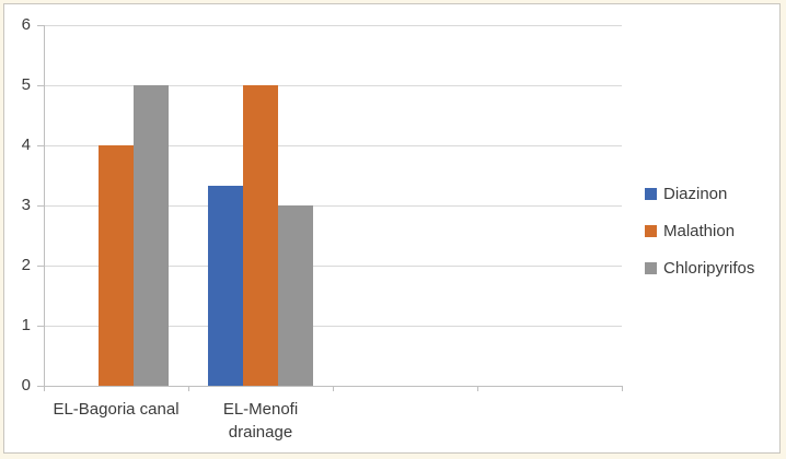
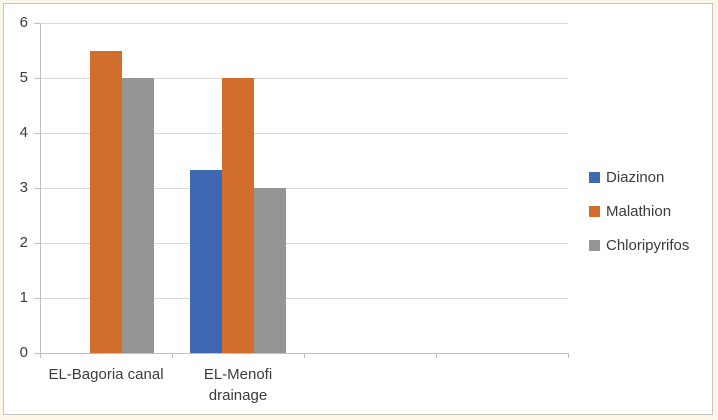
Malathion/EL-Bagoria canal: 4.0 -> 5.5
